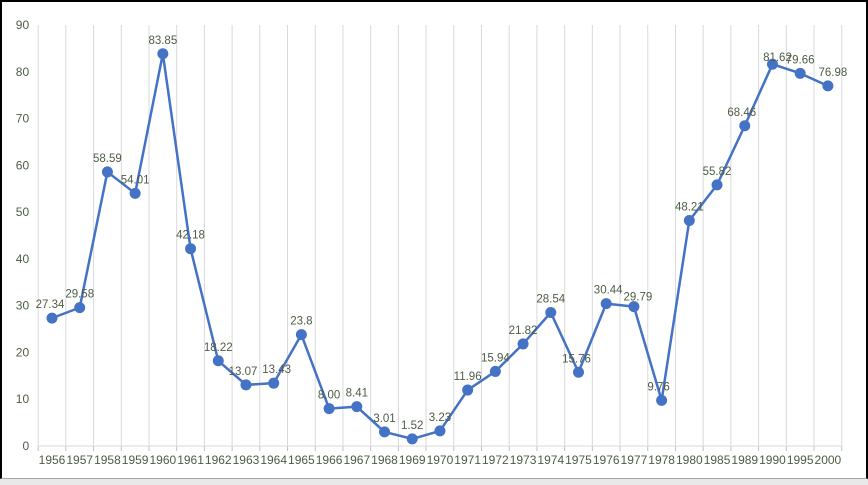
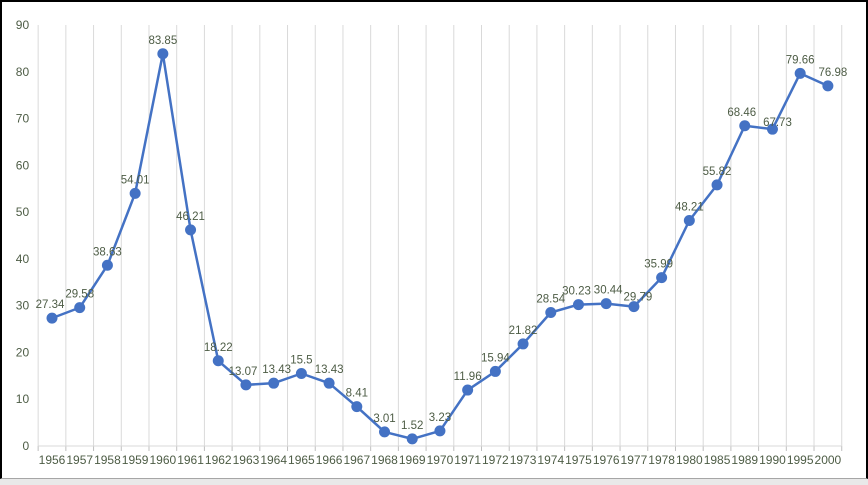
1958: 58.59 -> 38.63
1961: 42.18 -> 46.21
1965: 23.8 -> 15.5
1966: 8.00 -> 13.43
1975: 15.76 -> 30.23
1978: 9.76 -> 35.99
1990: 81.62 -> 67.73
